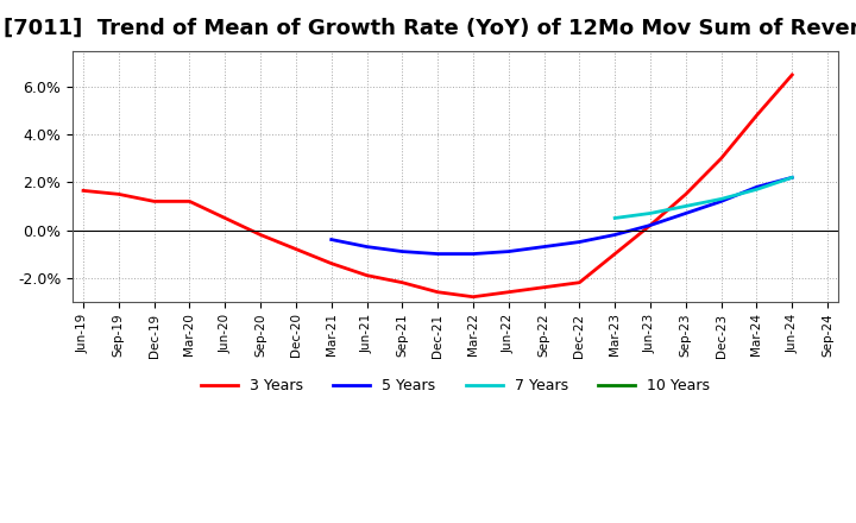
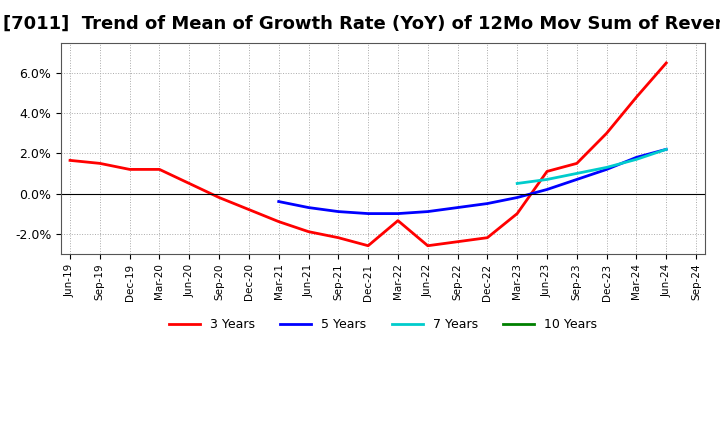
3 Years/Mar-22: -2.80% -> -1.35%
3 Years/Jun-23: 0.20% -> 1.10%
